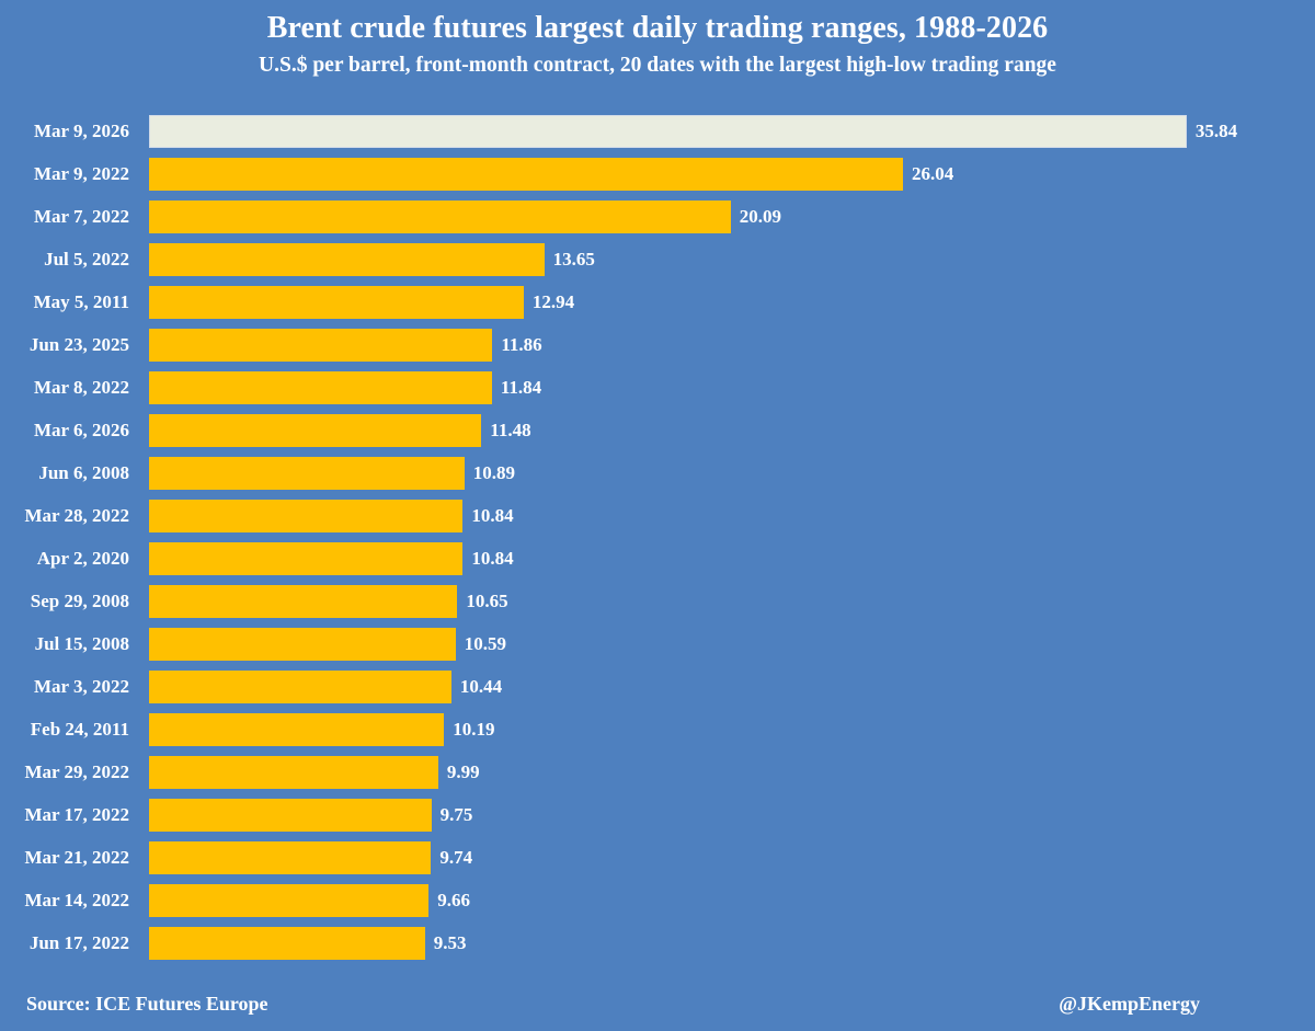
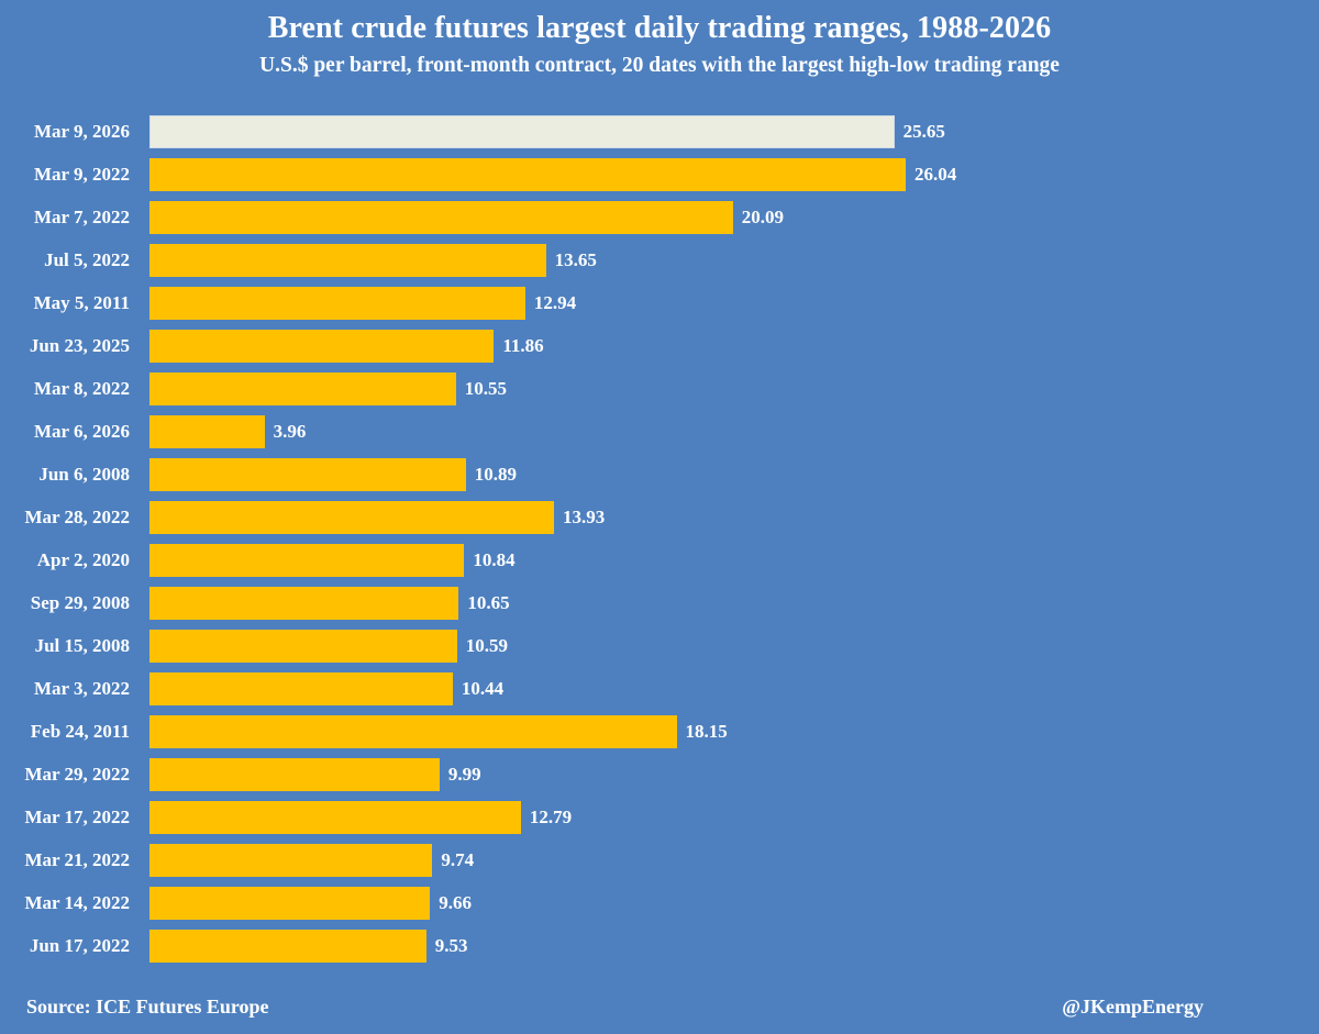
Mar 9, 2026: 35.84 -> 25.65
Mar 8, 2022: 11.84 -> 10.55
Mar 6, 2026: 11.48 -> 3.96
Mar 28, 2022: 10.84 -> 13.93
Feb 24, 2011: 10.19 -> 18.15
Mar 17, 2022: 9.75 -> 12.79
